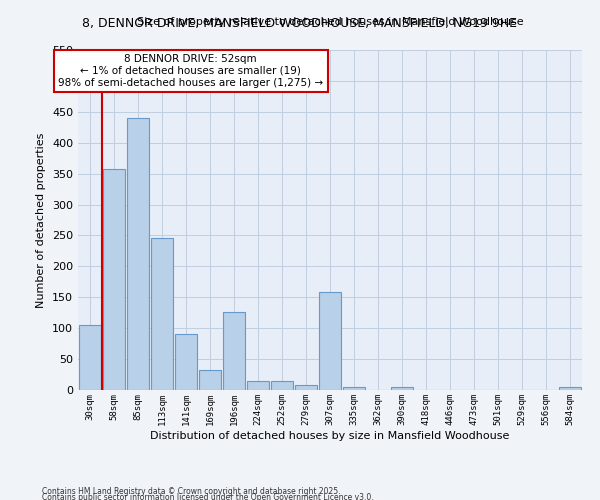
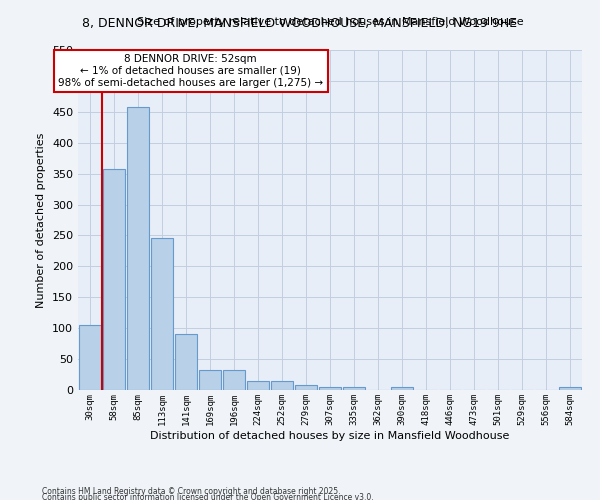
85sqm: 440 -> 457
196sqm: 126 -> 32
307sqm: 158 -> 5
